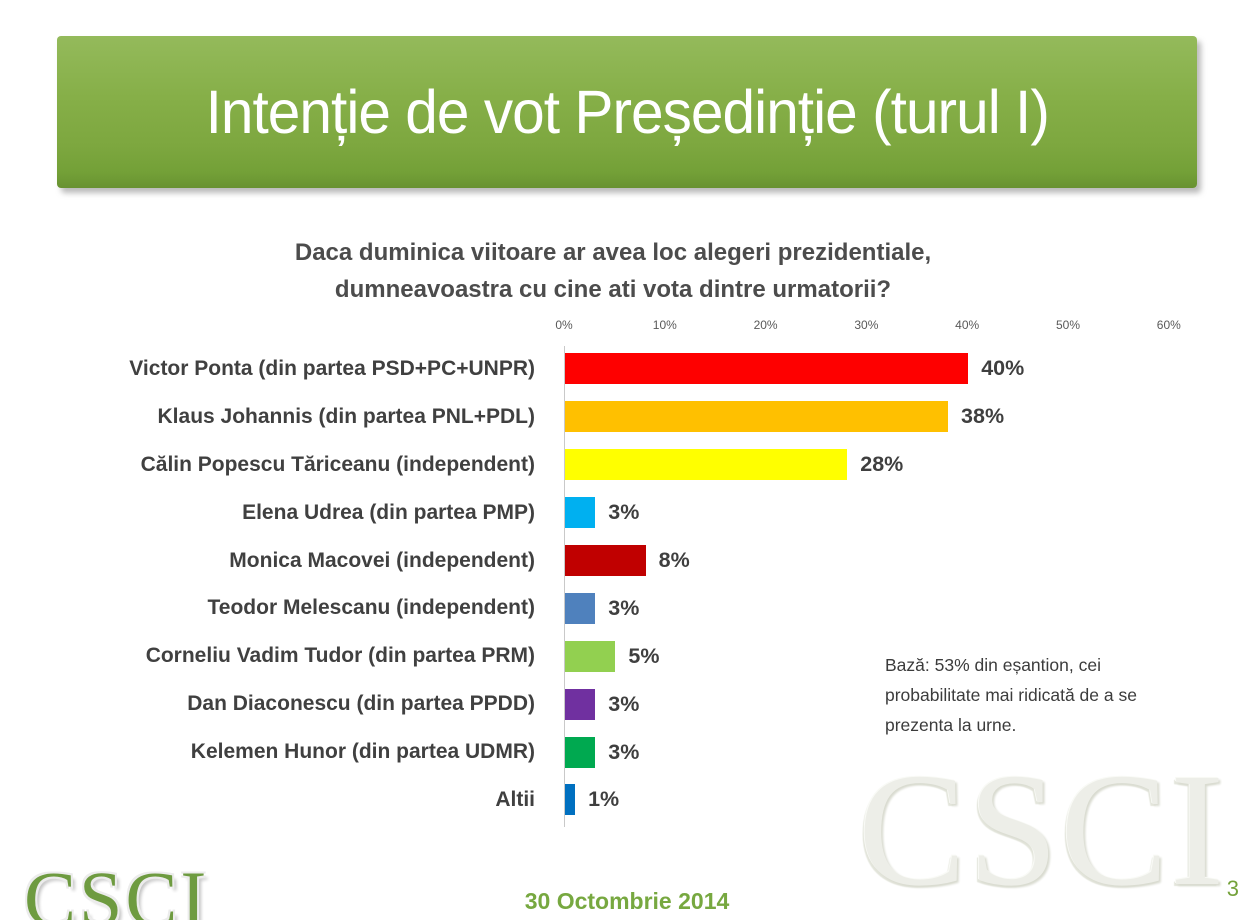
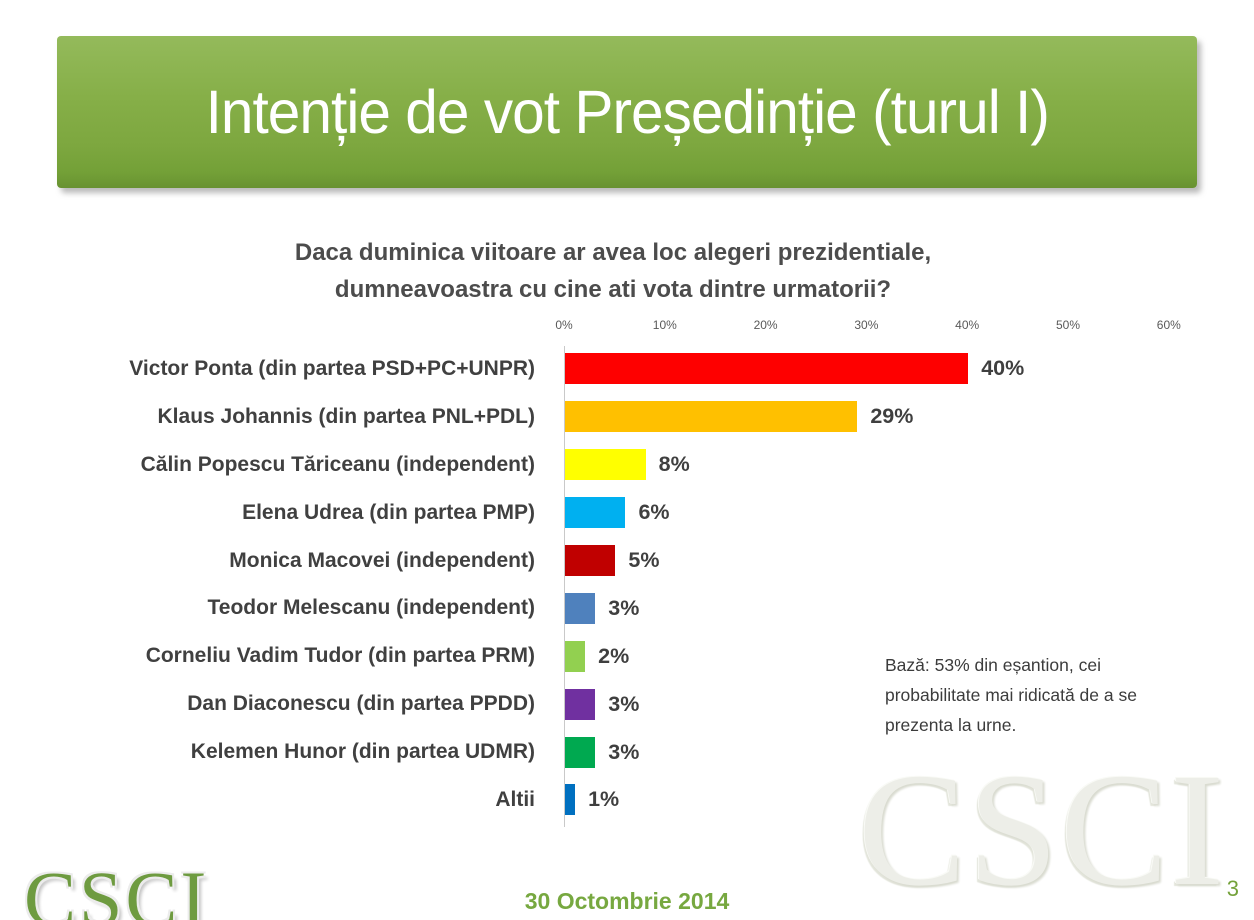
Klaus Johannis (din partea PNL+PDL): 38% -> 29%
Călin Popescu Tăriceanu (independent): 28% -> 8%
Elena Udrea (din partea PMP): 3% -> 6%
Monica Macovei (independent): 8% -> 5%
Corneliu Vadim Tudor (din partea PRM): 5% -> 2%
